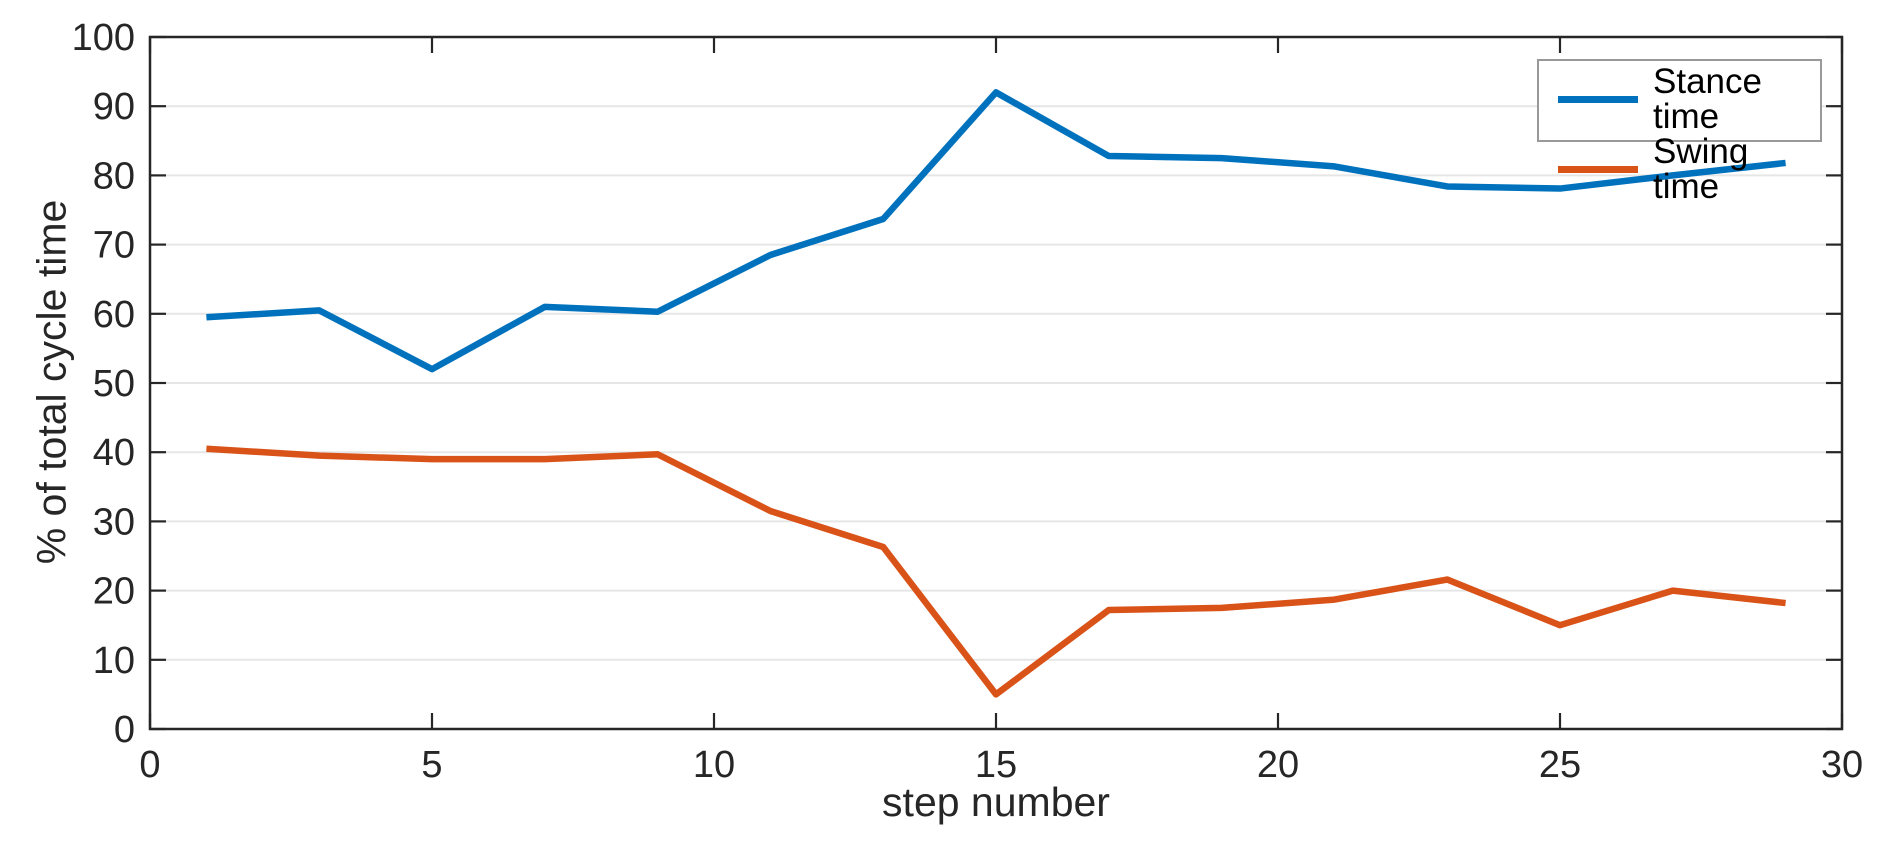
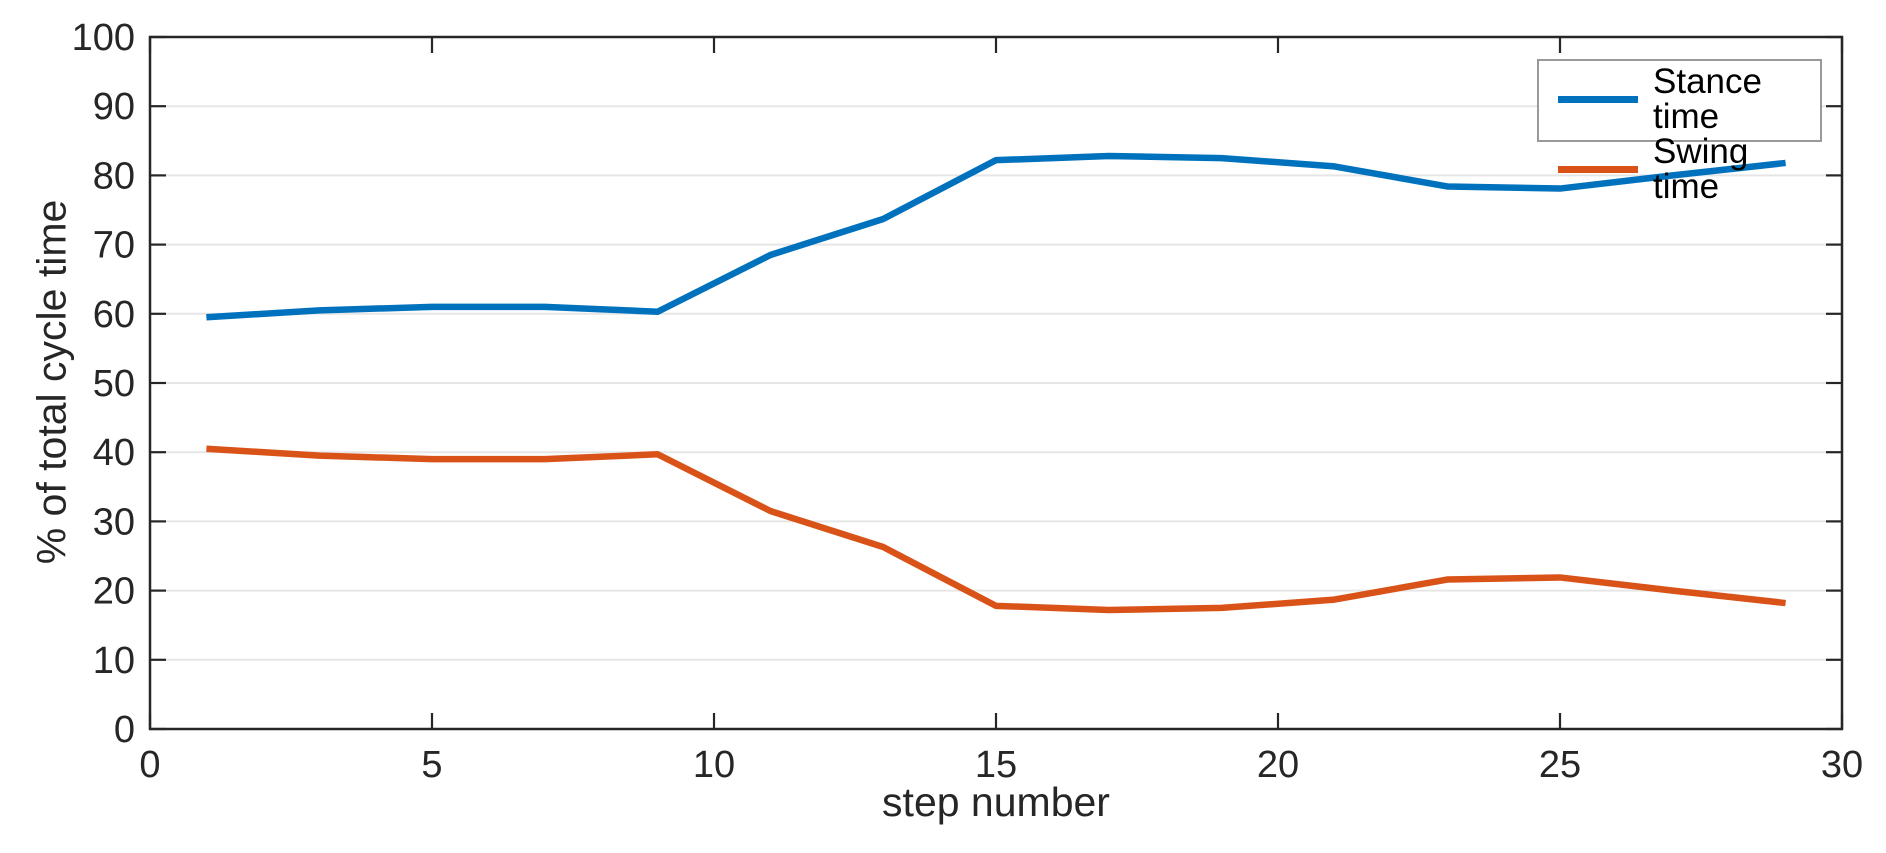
Stance time/5: 52 -> 61
Stance time/15: 92 -> 82
Swing time/15: 5 -> 18
Swing time/25: 15 -> 22
